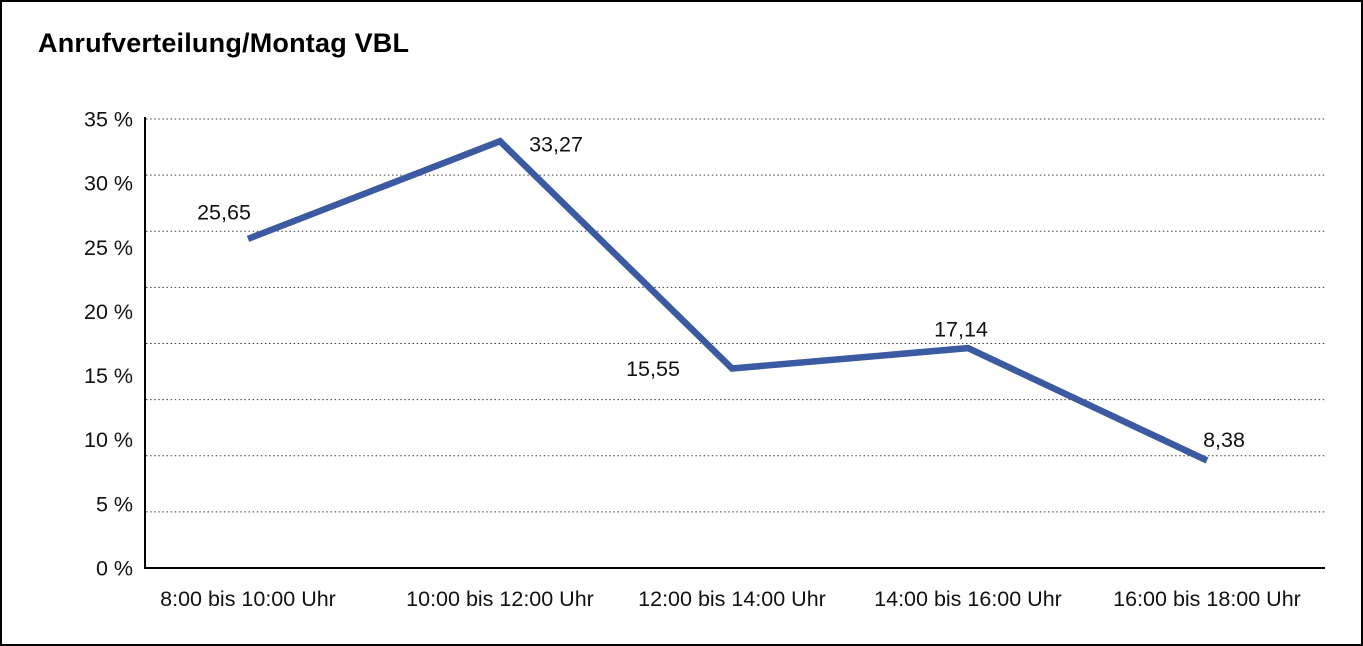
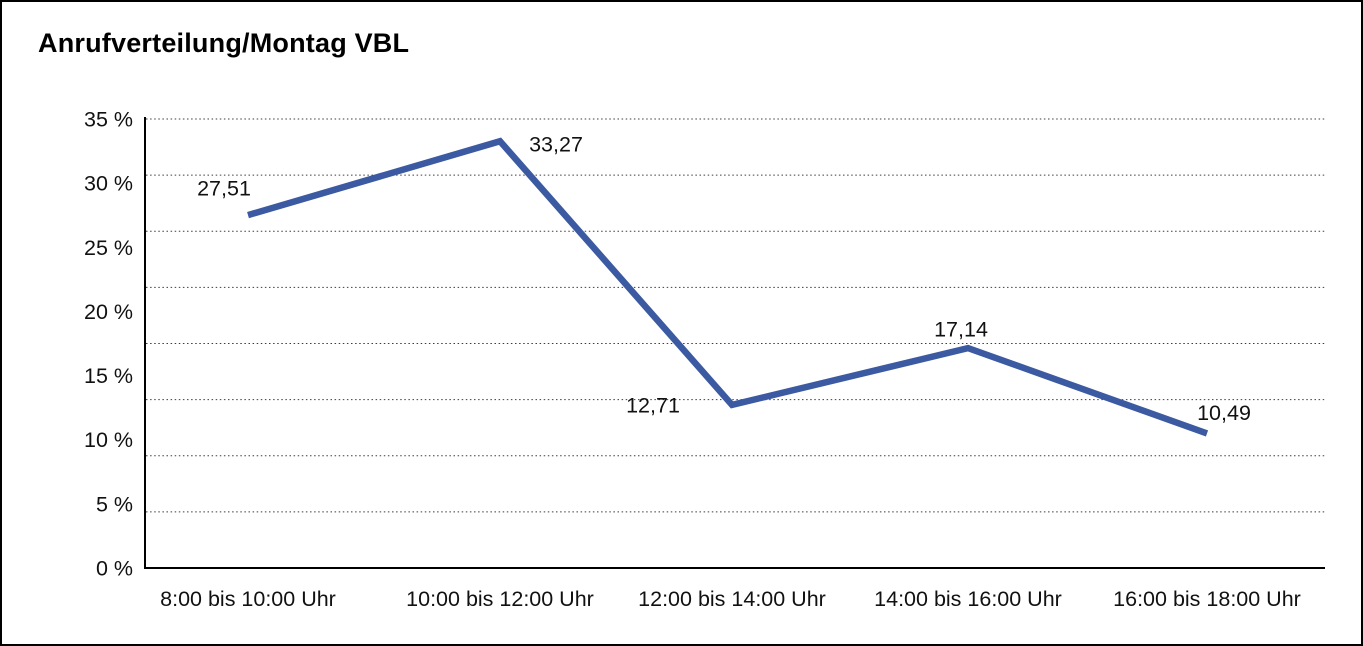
8:00 bis 10:00 Uhr: 25,65 -> 27,51
12:00 bis 14:00 Uhr: 15,55 -> 12,71
16:00 bis 18:00 Uhr: 8,38 -> 10,49
